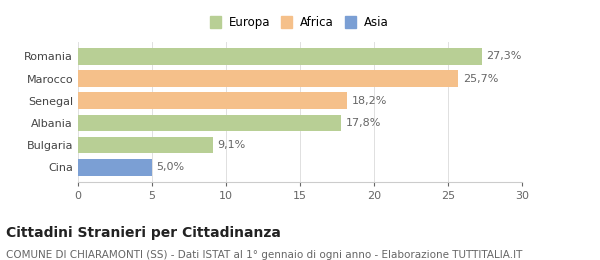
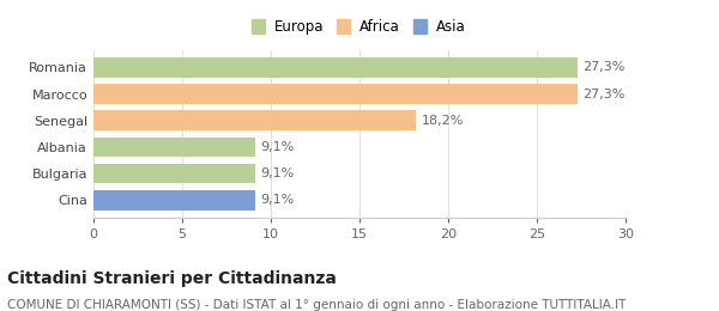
Marocco: 25,7% -> 27,3%
Albania: 17,8% -> 9,1%
Cina: 5,0% -> 9,1%
